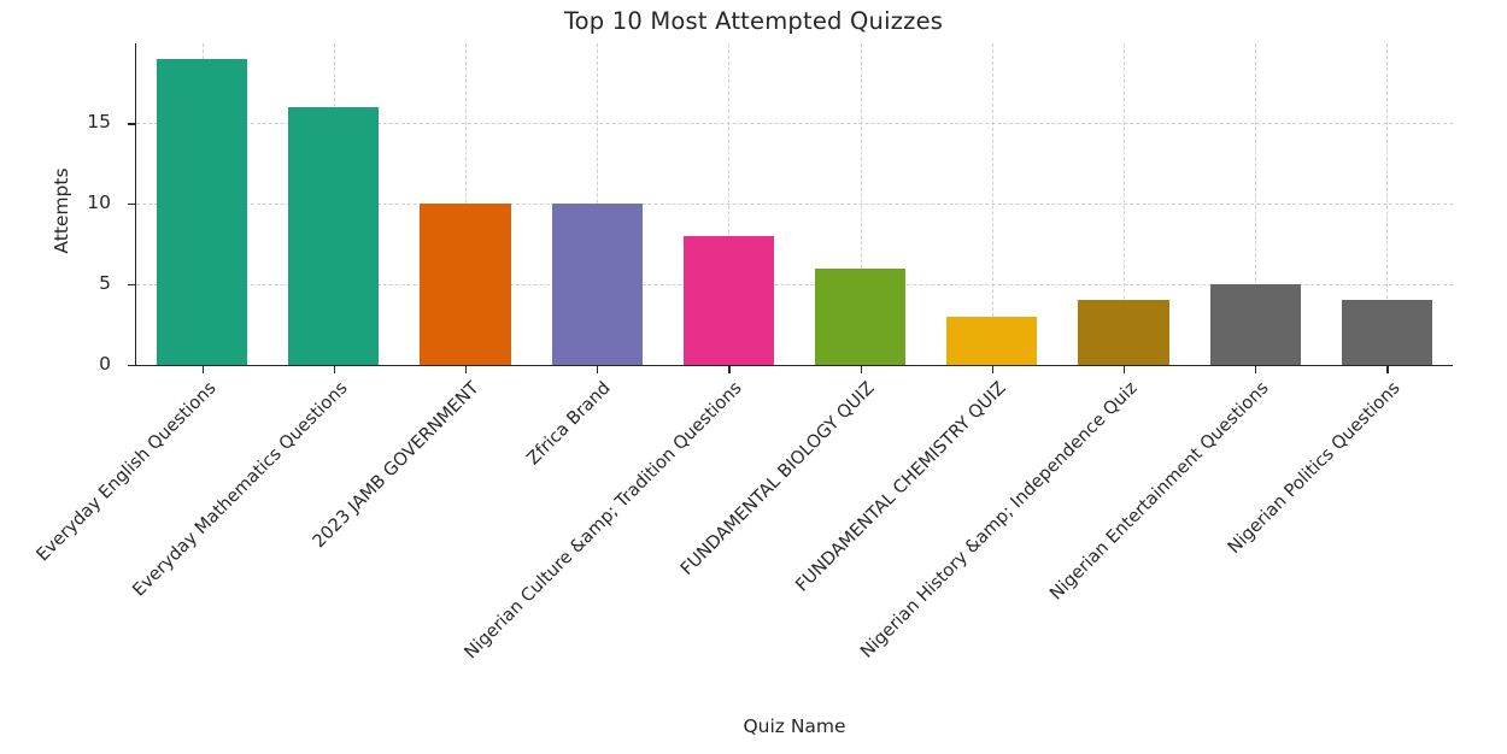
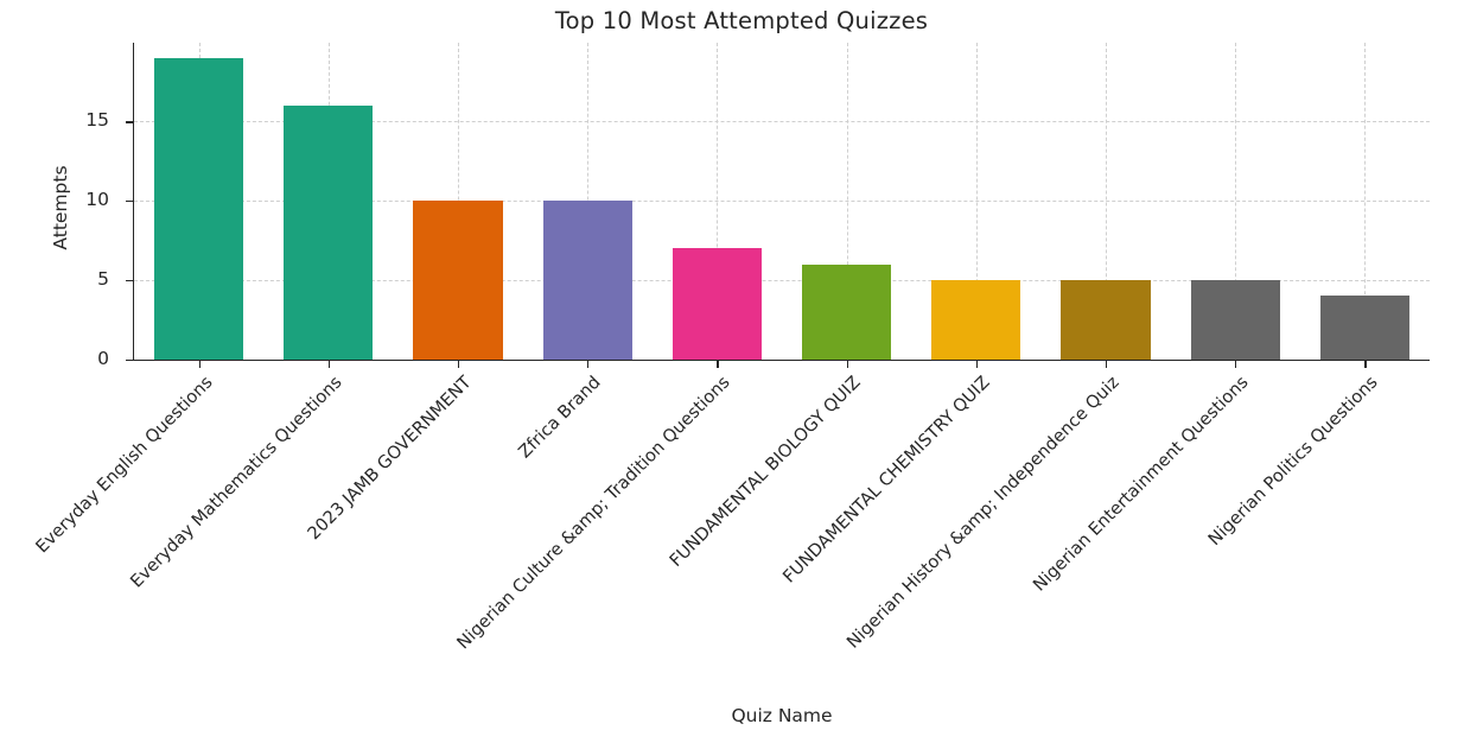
Nigerian Culture &amp; Tradition Questions: 8 -> 7
FUNDAMENTAL CHEMISTRY QUIZ: 3 -> 5
Nigerian History &amp; Independence Quiz: 4 -> 5
